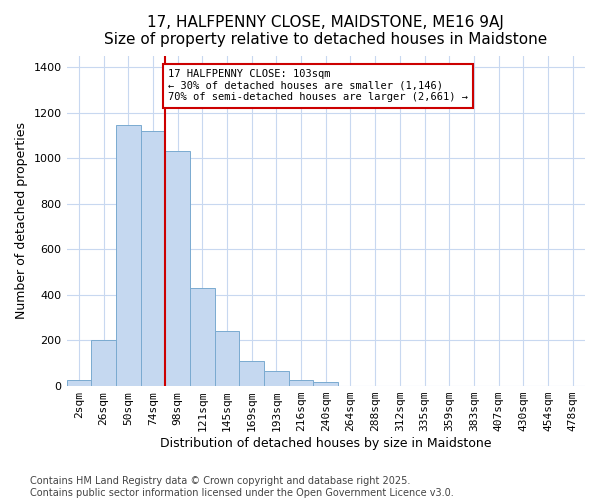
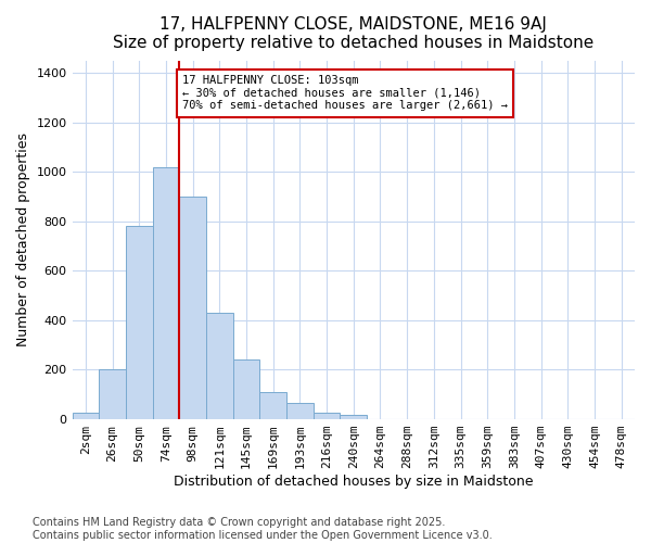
50sqm: 1145 -> 780
74sqm: 1120 -> 1020
98sqm: 1030 -> 900
